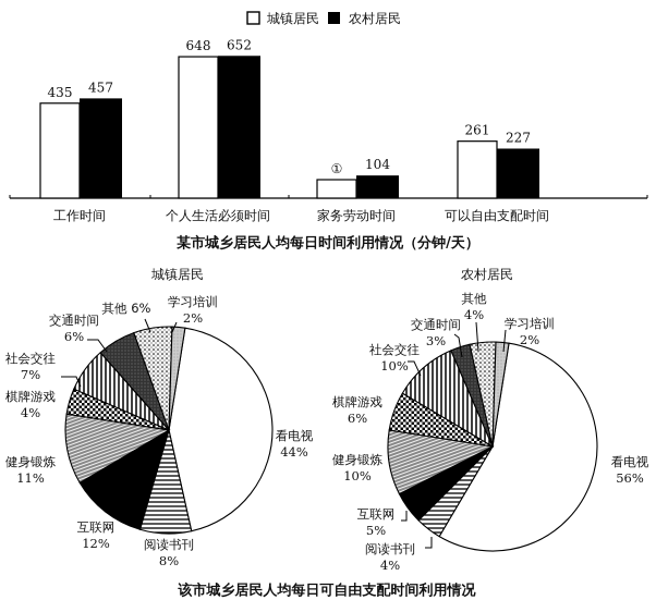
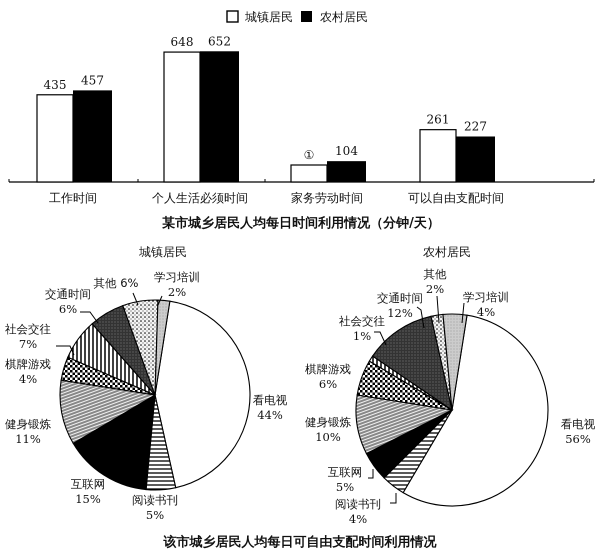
城镇居民/阅读书刊: 8% -> 5%
城镇居民/互联网: 12% -> 15%
农村居民/社会交往: 10% -> 1%
农村居民/交通时间: 3% -> 12%
农村居民/其他: 4% -> 2%
农村居民/学习培训: 2% -> 4%
